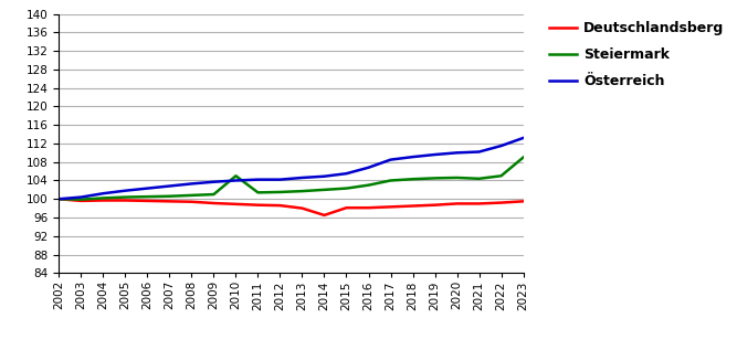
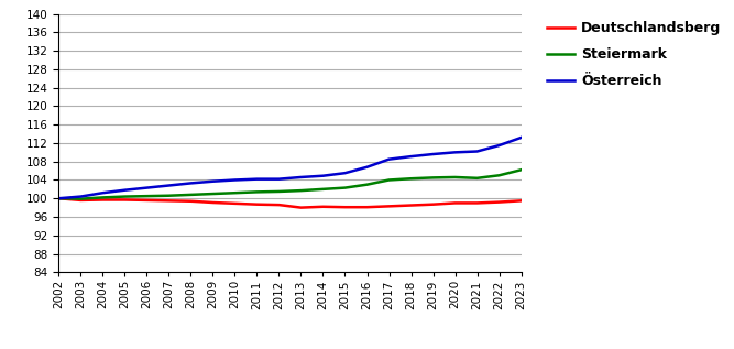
Steiermark/2010: 105.0 -> 101.2
Deutschlandsberg/2014: 96.5 -> 98.2
Steiermark/2023: 109.0 -> 106.2
